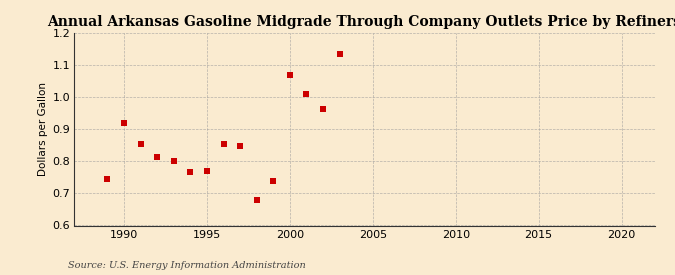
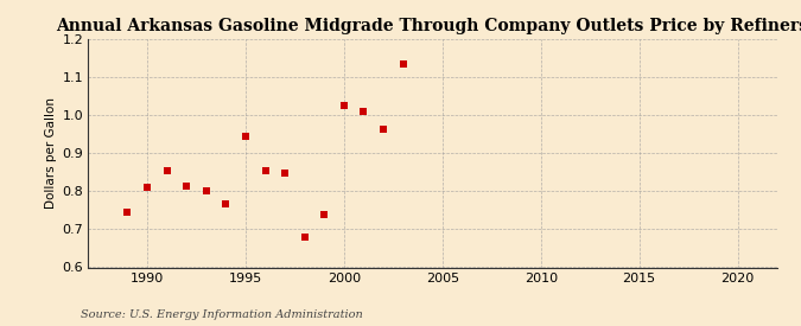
1990: 0.921 -> 0.810
1995: 0.769 -> 0.945
2000: 1.070 -> 1.025
